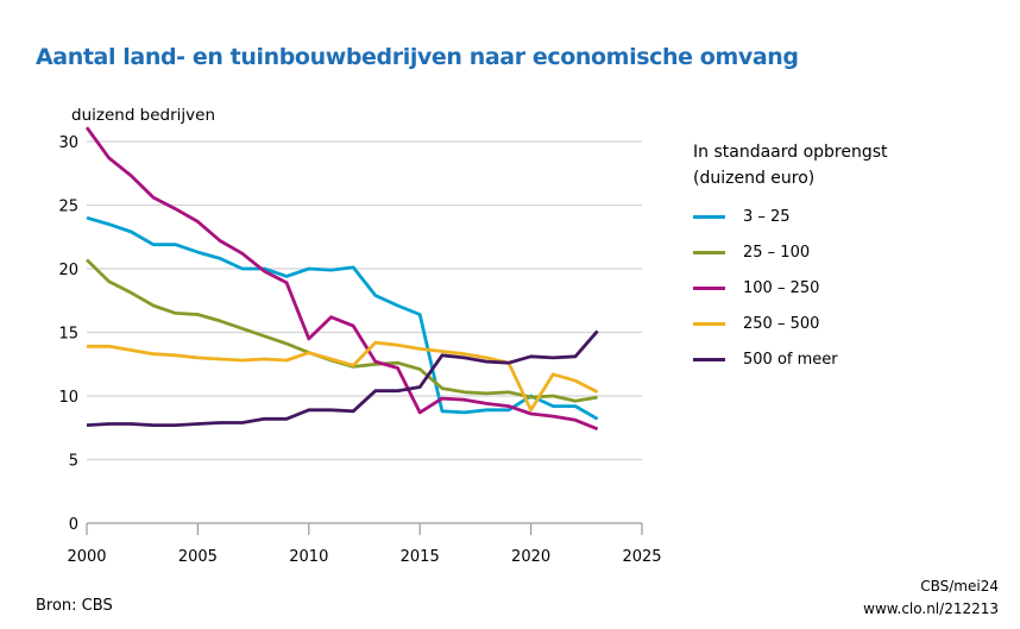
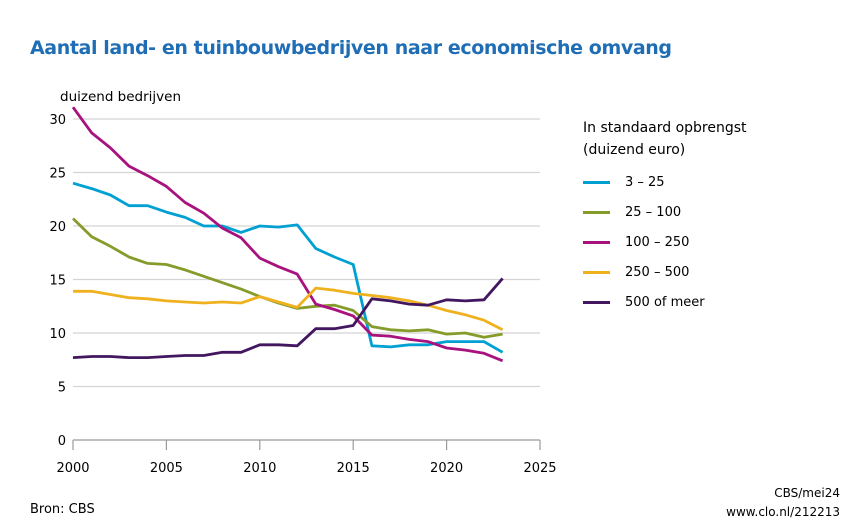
100 – 250/2010: 14.5 -> 17.0
100 – 250/2015: 8.7 -> 11.6
3 – 25/2020: 10.0 -> 9.2
250 – 500/2020: 8.9 -> 12.1
